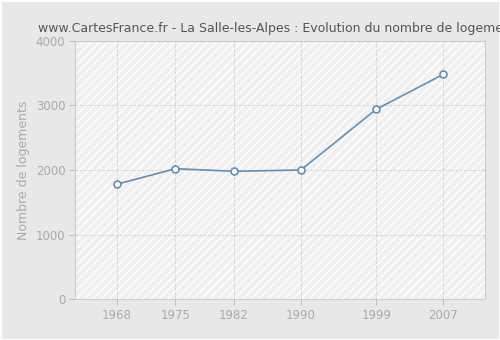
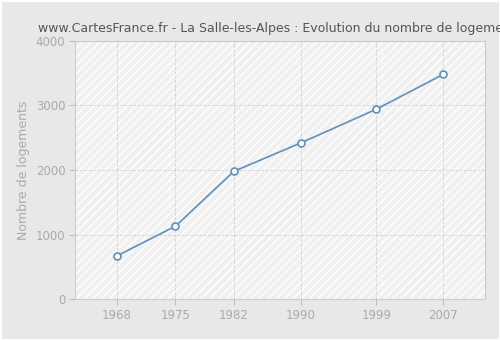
1968: 1780 -> 670
1975: 2020 -> 1130
1990: 2000 -> 2420
